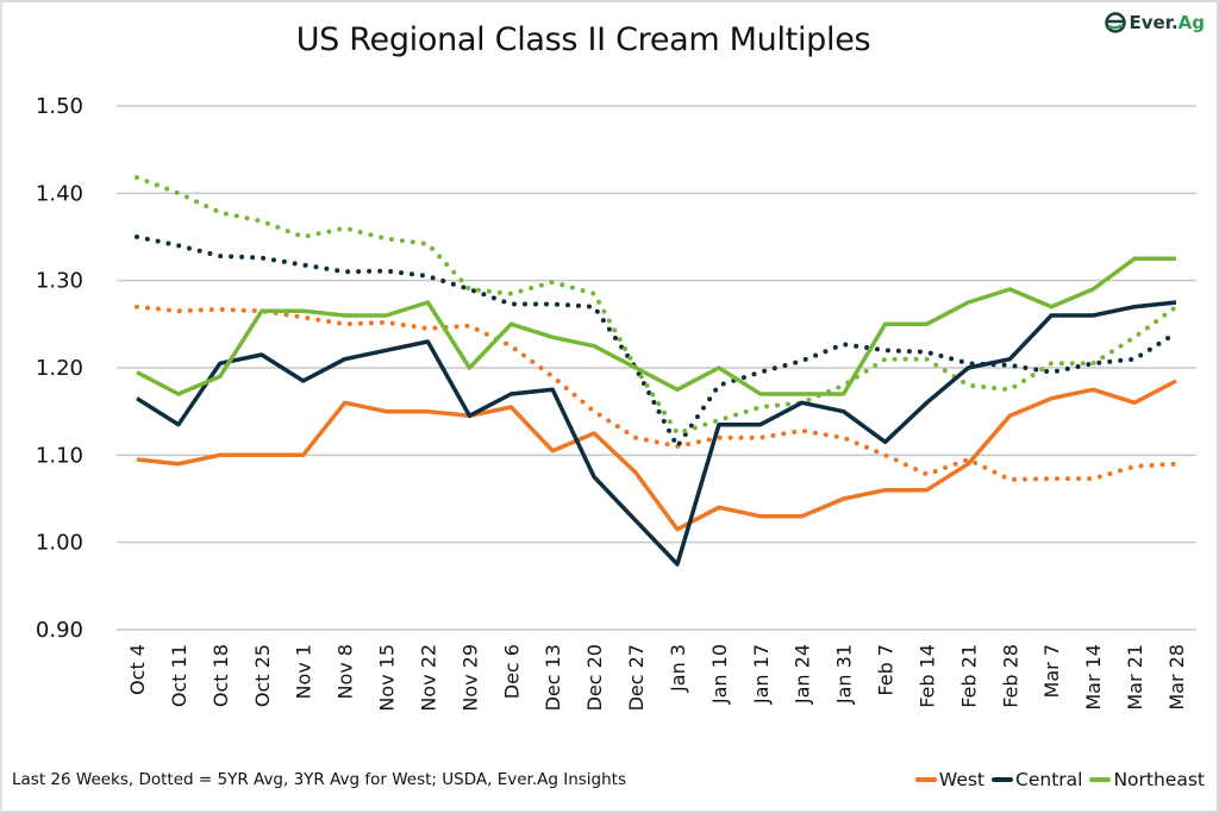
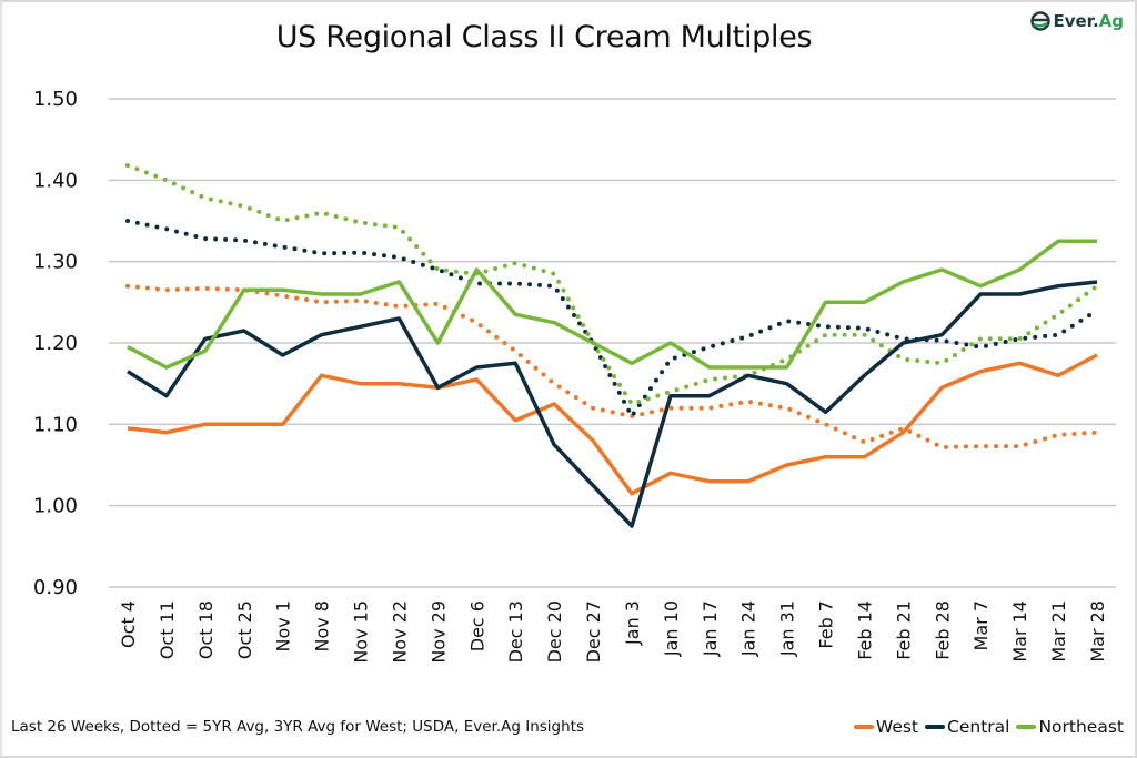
Northeast/Dec 6: 1.25 -> 1.29
